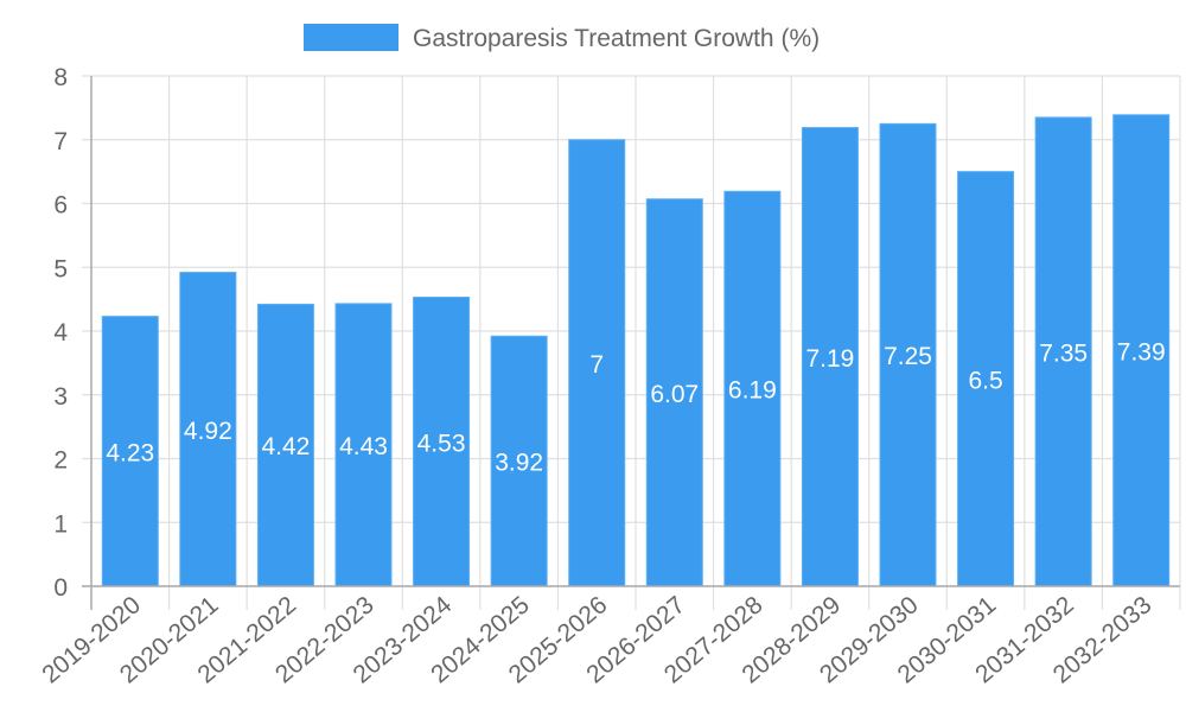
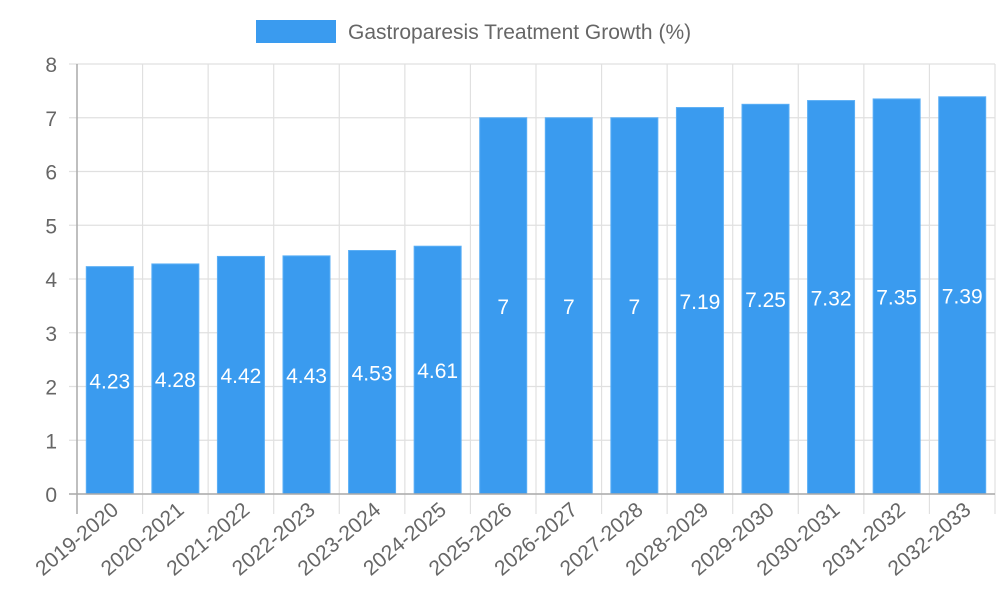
2020-2021: 4.92 -> 4.28
2024-2025: 3.92 -> 4.61
2026-2027: 6.07 -> 7
2027-2028: 6.19 -> 7
2030-2031: 6.5 -> 7.32
